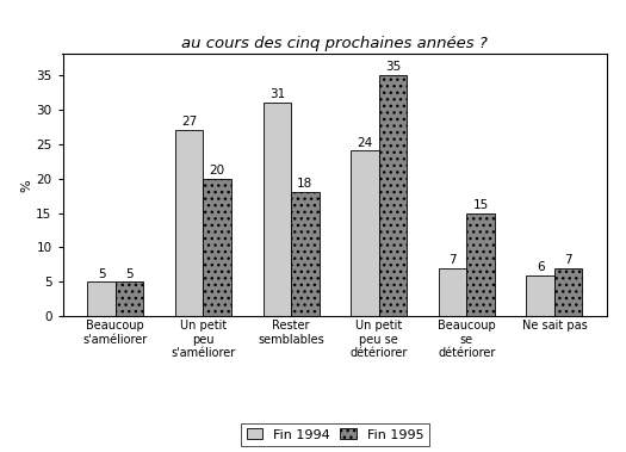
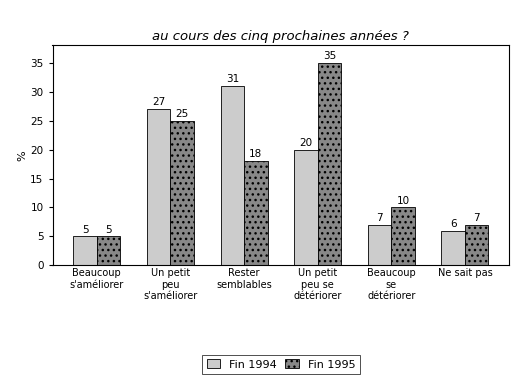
Fin 1995/Un petit peu s'améliorer: 20 -> 25
Fin 1994/Un petit peu se détériorer: 24 -> 20
Fin 1995/Beaucoup se détériorer: 15 -> 10
